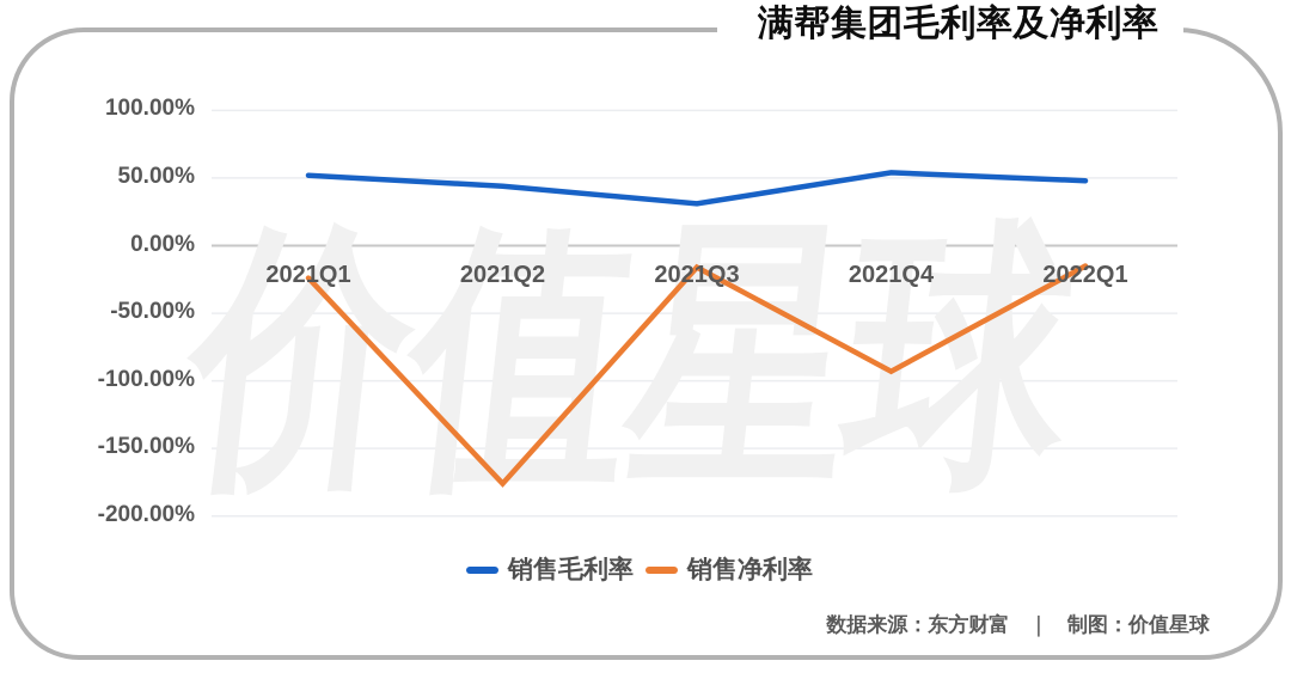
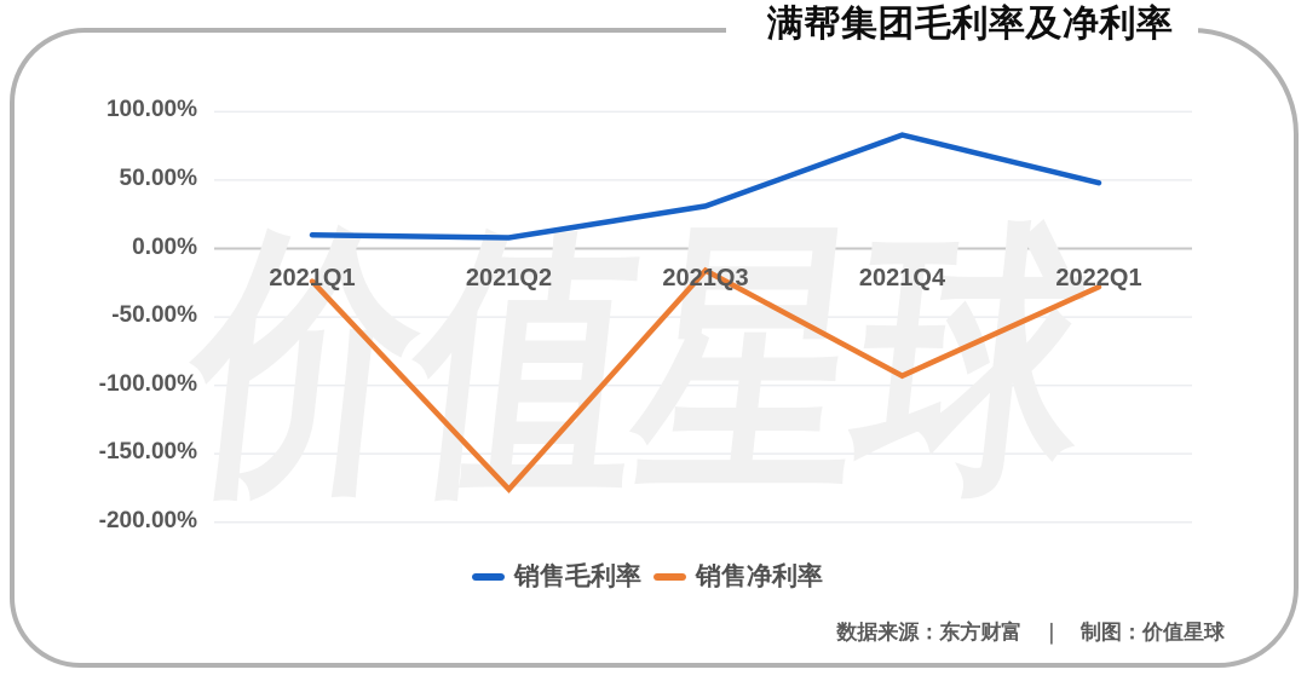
销售毛利率/2021Q1: 52% -> 10%
销售毛利率/2021Q2: 44% -> 8%
销售毛利率/2021Q4: 54% -> 83%
销售净利率/2022Q1: -15% -> -28%
